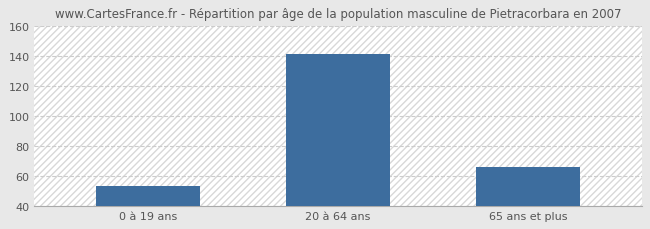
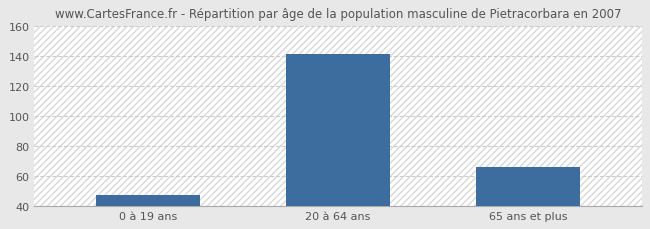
0 à 19 ans: 53 -> 47
